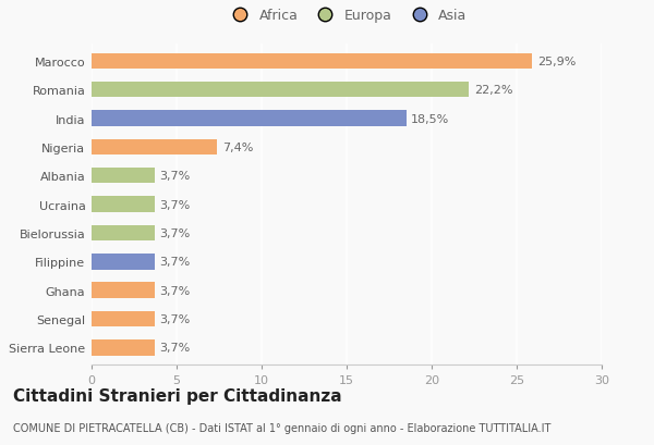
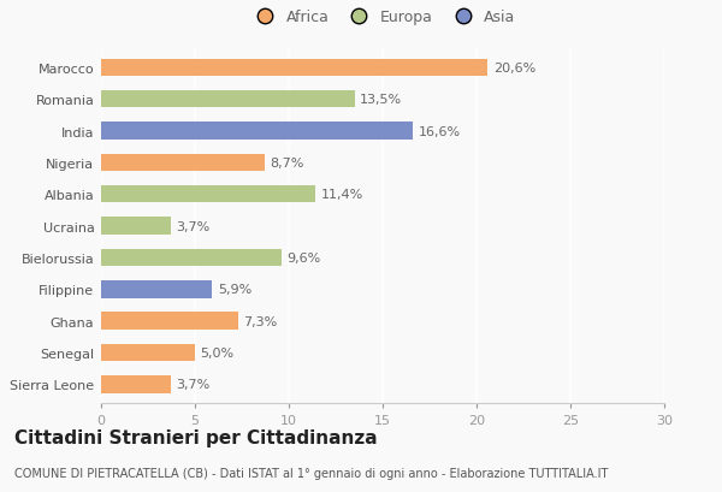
Marocco: 25,9% -> 20,6%
Romania: 22,2% -> 13,5%
India: 18,5% -> 16,6%
Nigeria: 7,4% -> 8,7%
Albania: 3,7% -> 11,4%
Bielorussia: 3,7% -> 9,6%
Filippine: 3,7% -> 5,9%
Ghana: 3,7% -> 7,3%
Senegal: 3,7% -> 5,0%
